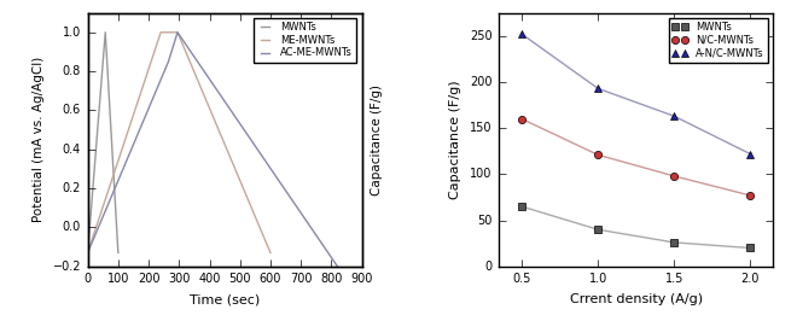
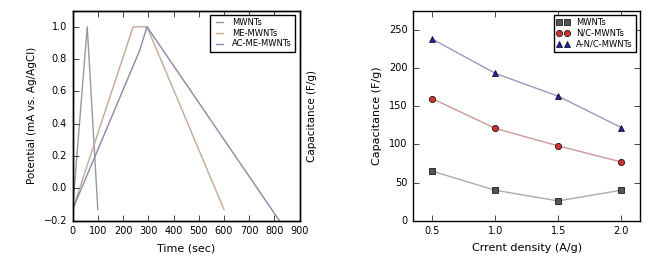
A-N/C-MWNTs/0.5: 252 -> 238
MWNTs/2.0: 20 -> 40
